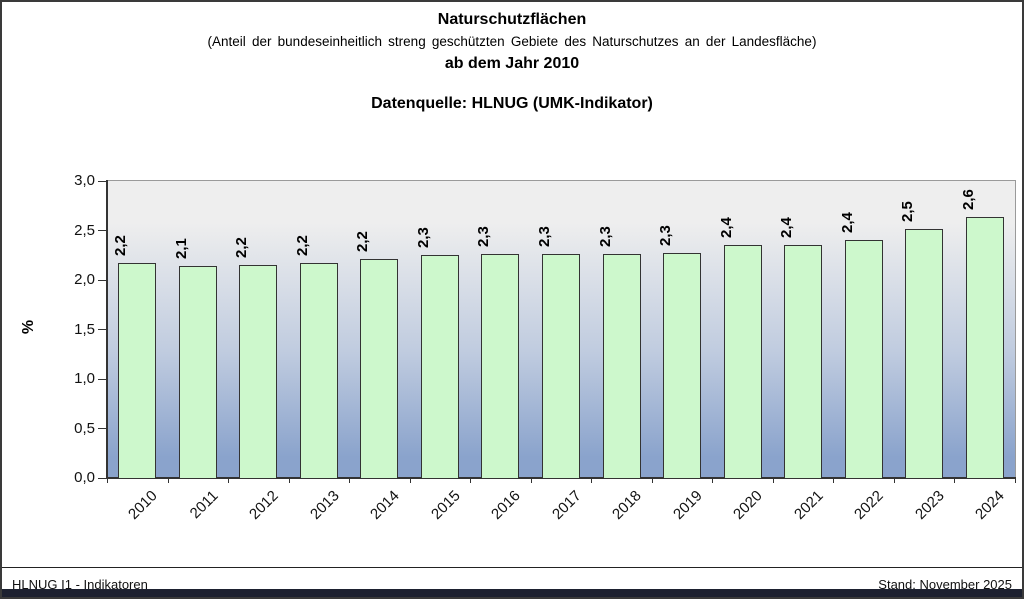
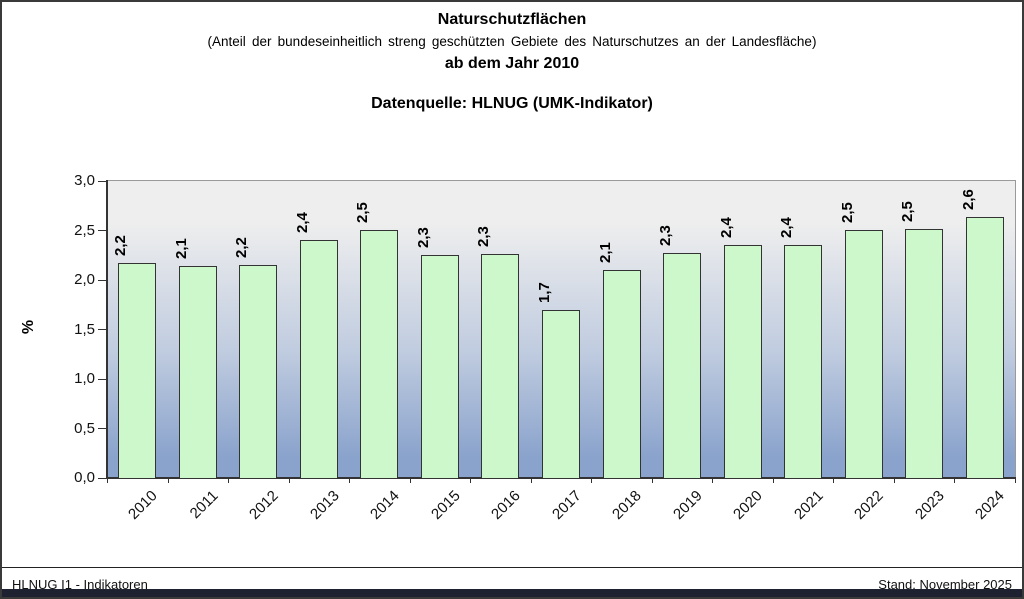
2013: 2,2 -> 2,4
2014: 2,2 -> 2,5
2017: 2,3 -> 1,7
2018: 2,3 -> 2,1
2022: 2,4 -> 2,5
